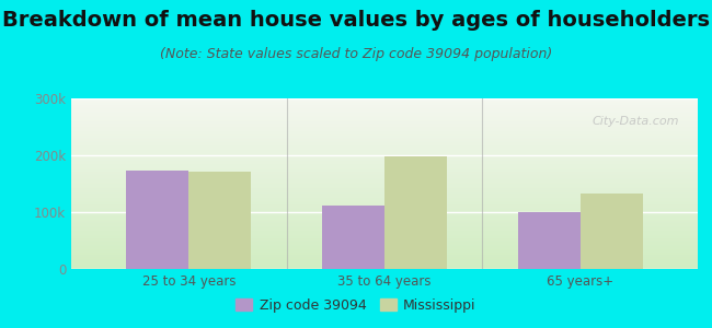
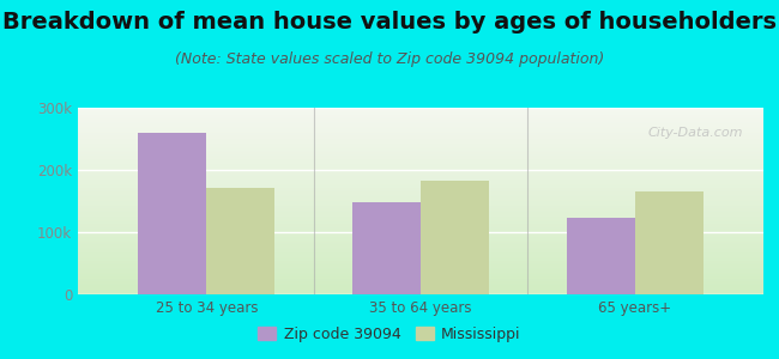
Zip code 39094/25 to 34 years: 174k -> 260k
Zip code 39094/35 to 64 years: 112k -> 148k
Mississippi/35 to 64 years: 198k -> 183k
Zip code 39094/65 years+: 100k -> 123k
Mississippi/65 years+: 132k -> 165k
